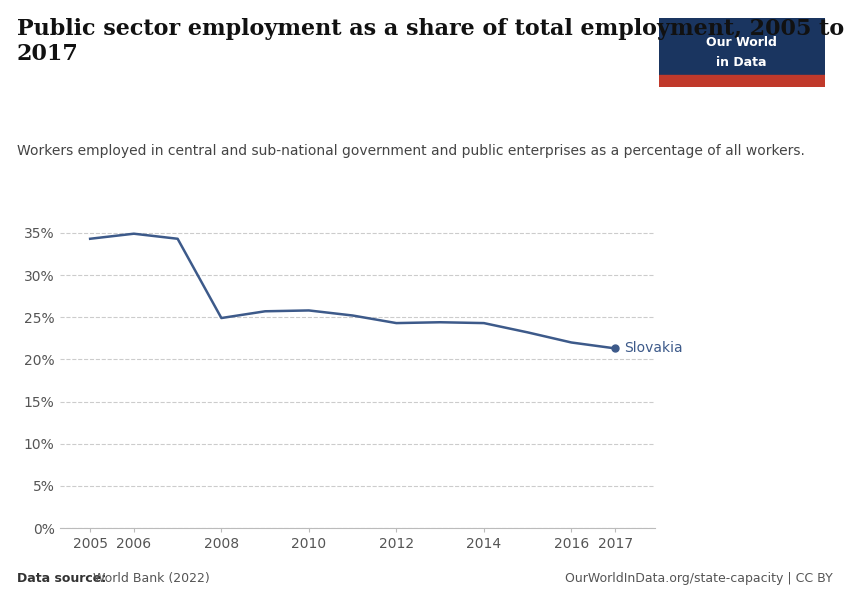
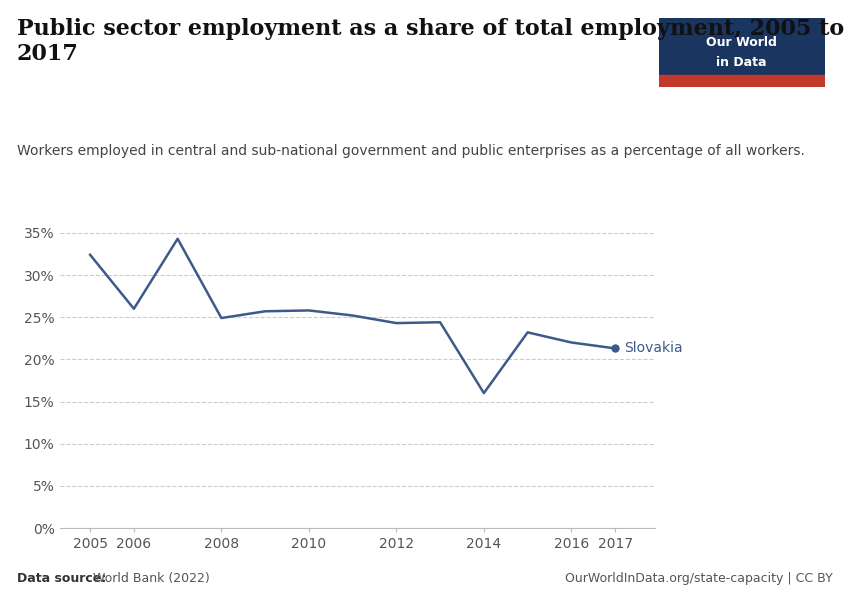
2005: 34.3% -> 32.4%
2006: 34.9% -> 26.0%
2014: 24.3% -> 16.0%
